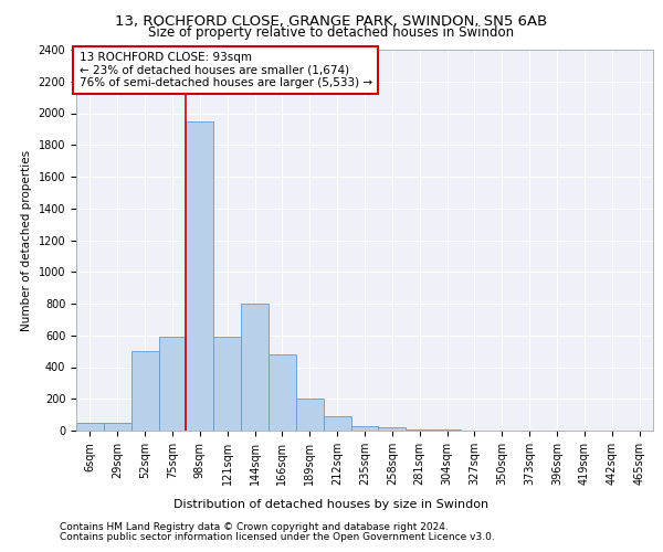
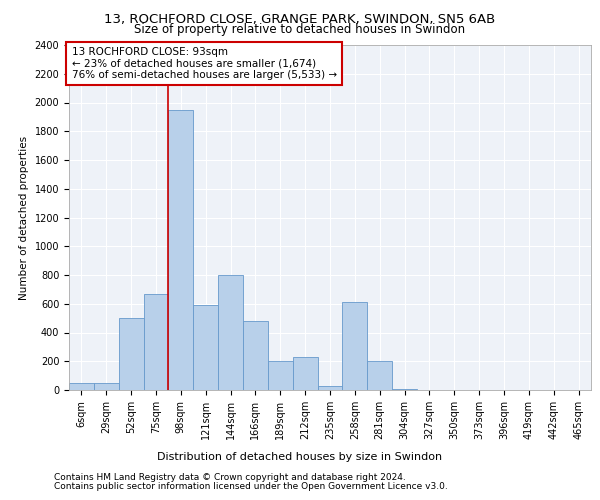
75sqm: 590 -> 670
212sqm: 90 -> 230
258sqm: 20 -> 610
281sqm: 0 -> 200
